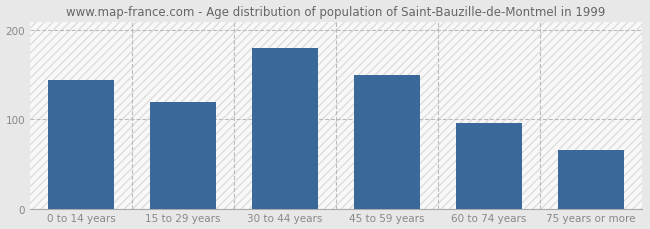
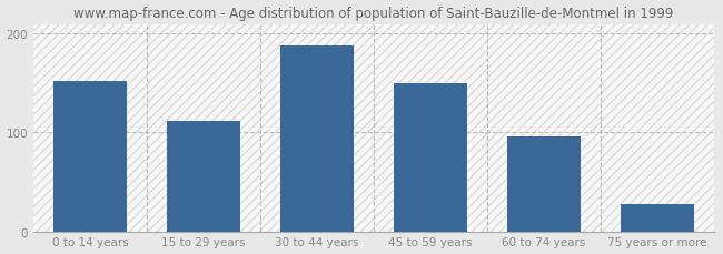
0 to 14 years: 144 -> 152
15 to 29 years: 120 -> 112
30 to 44 years: 180 -> 188
75 years or more: 66 -> 28
